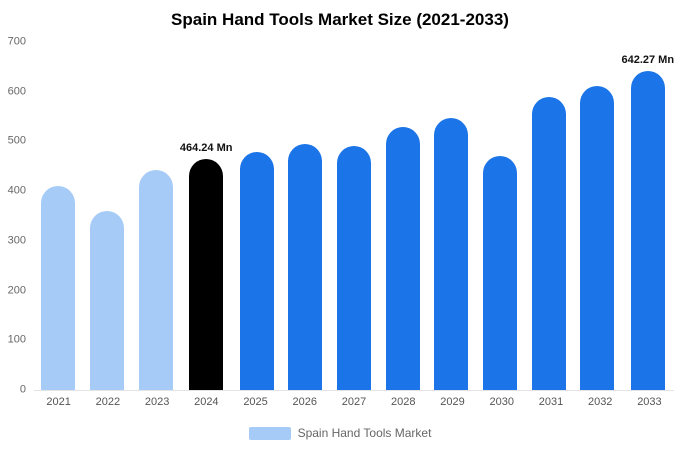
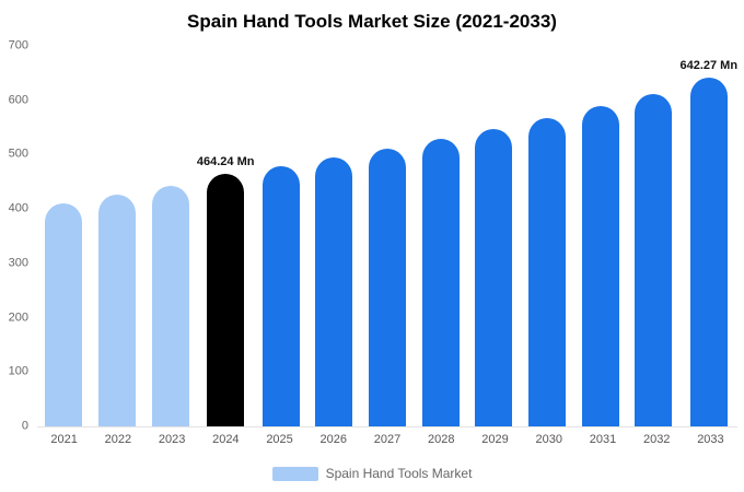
2022: 360 -> 430
2027: 490 -> 510
2030: 470 -> 570
